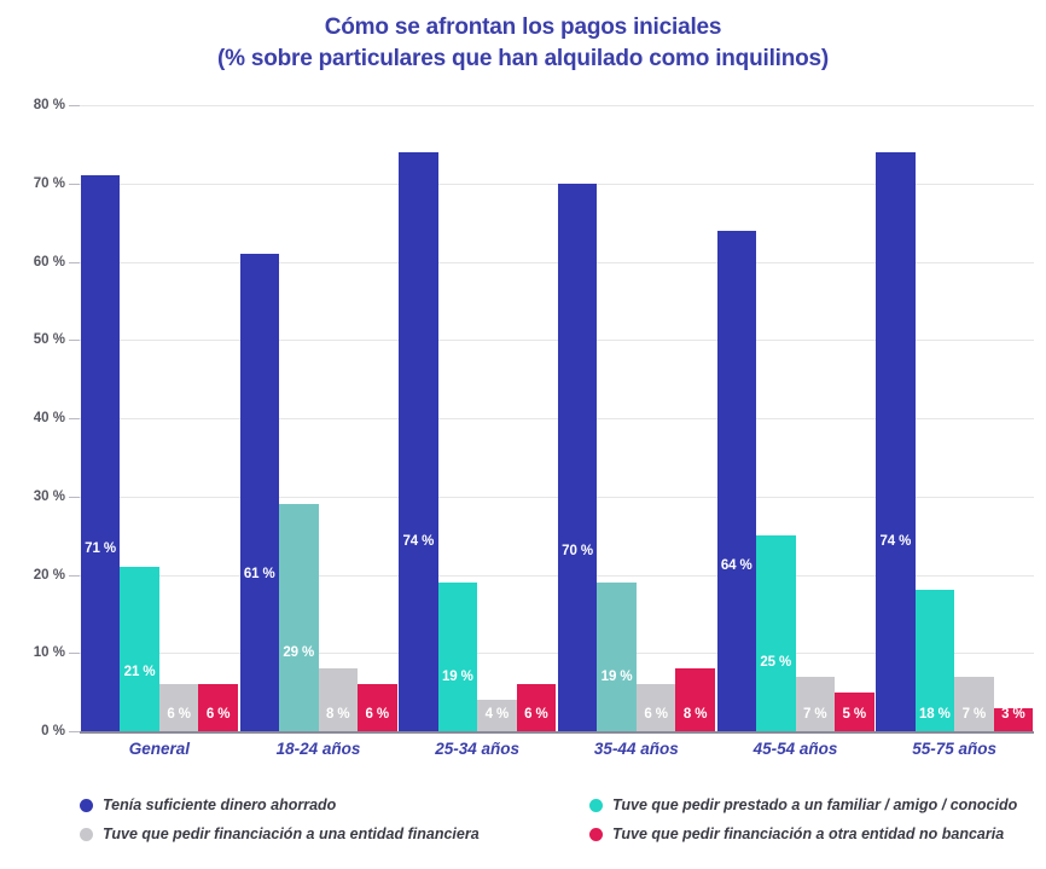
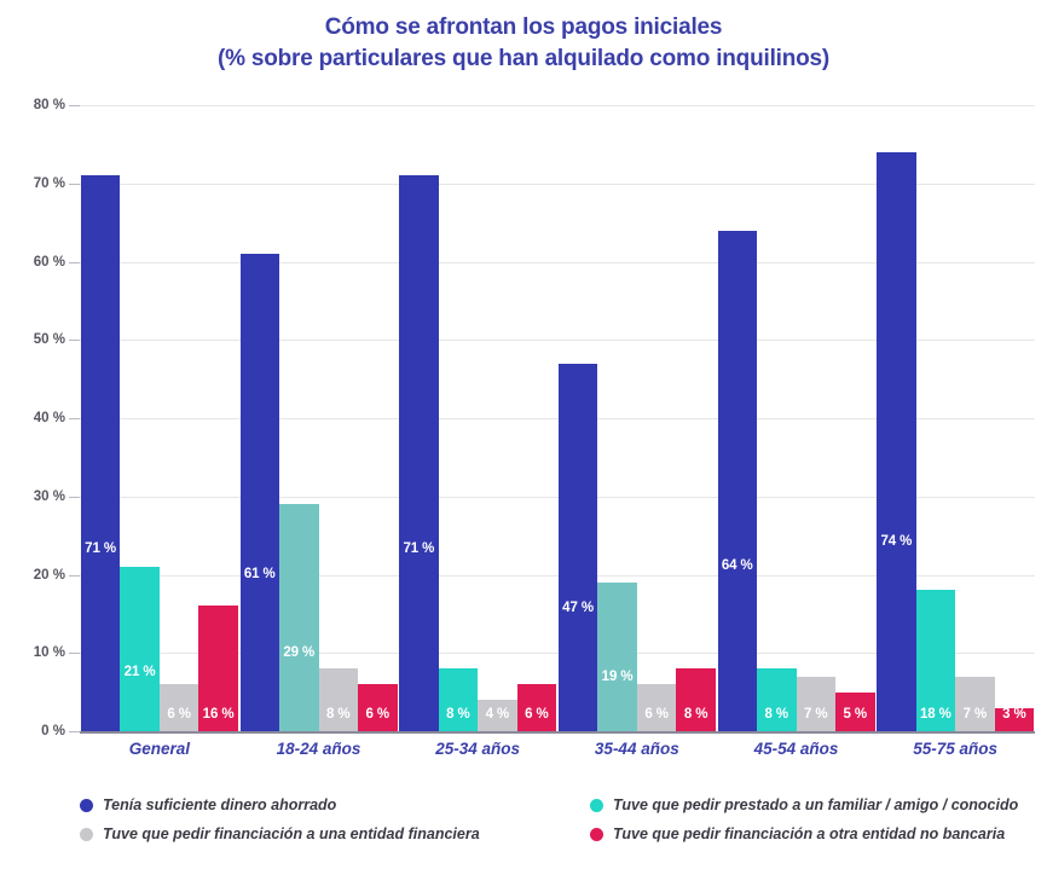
Tuve que pedir financiación a otra entidad no bancaria/General: 6 -> 16
Tenía suficiente dinero ahorrado/25-34 años: 74 -> 71
Tuve que pedir prestado a un familiar / amigo / conocido/25-34 años: 19 -> 8
Tenía suficiente dinero ahorrado/35-44 años: 70 -> 47
Tuve que pedir prestado a un familiar / amigo / conocido/45-54 años: 25 -> 8
